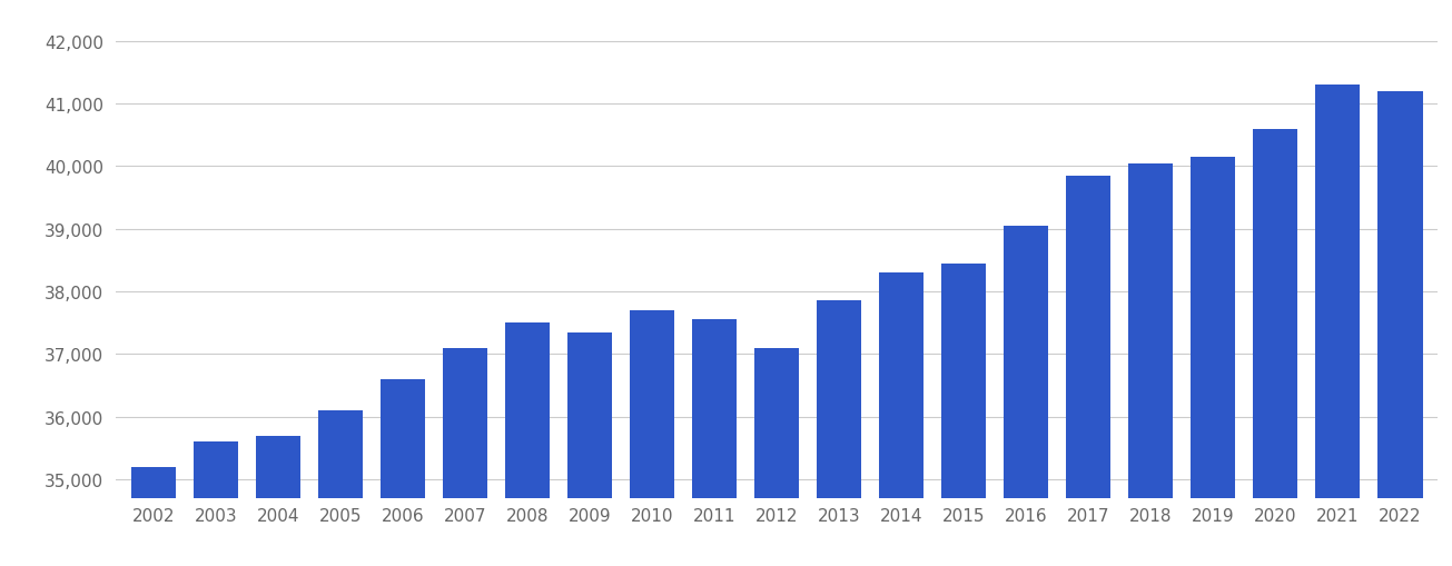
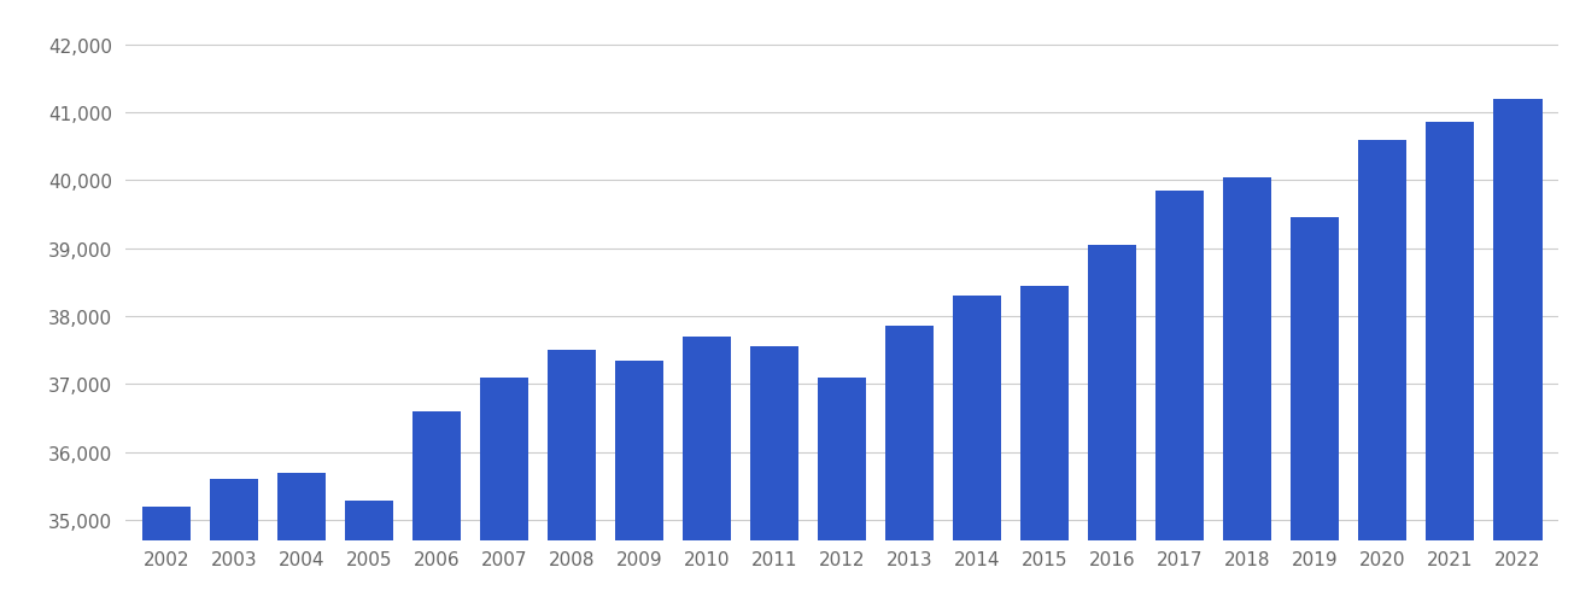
2005: 36,100 -> 35,280
2019: 40,150 -> 39,460
2021: 41,300 -> 40,860
